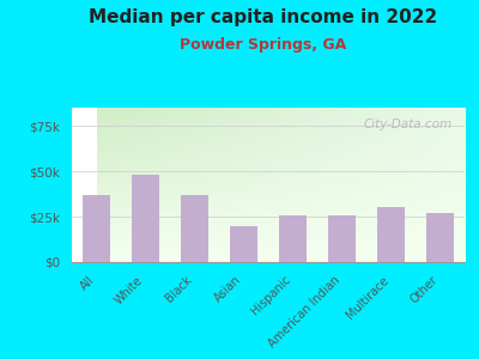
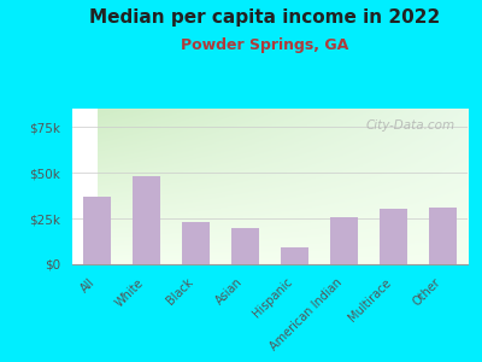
Black: $37k -> $23k
Hispanic: $26k -> $9k
Other: $27k -> $31k
